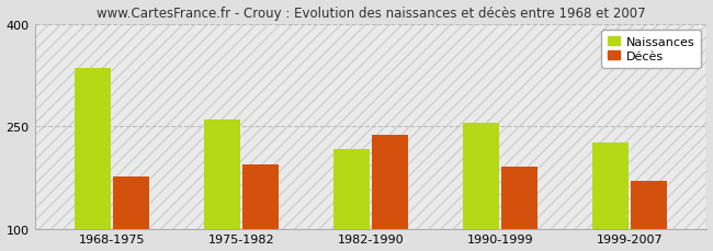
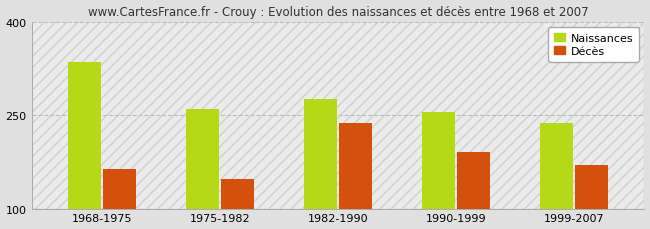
Décès/1968-1975: 176 -> 163
Décès/1975-1982: 194 -> 148
Naissances/1982-1990: 216 -> 275
Naissances/1999-2007: 226 -> 238
